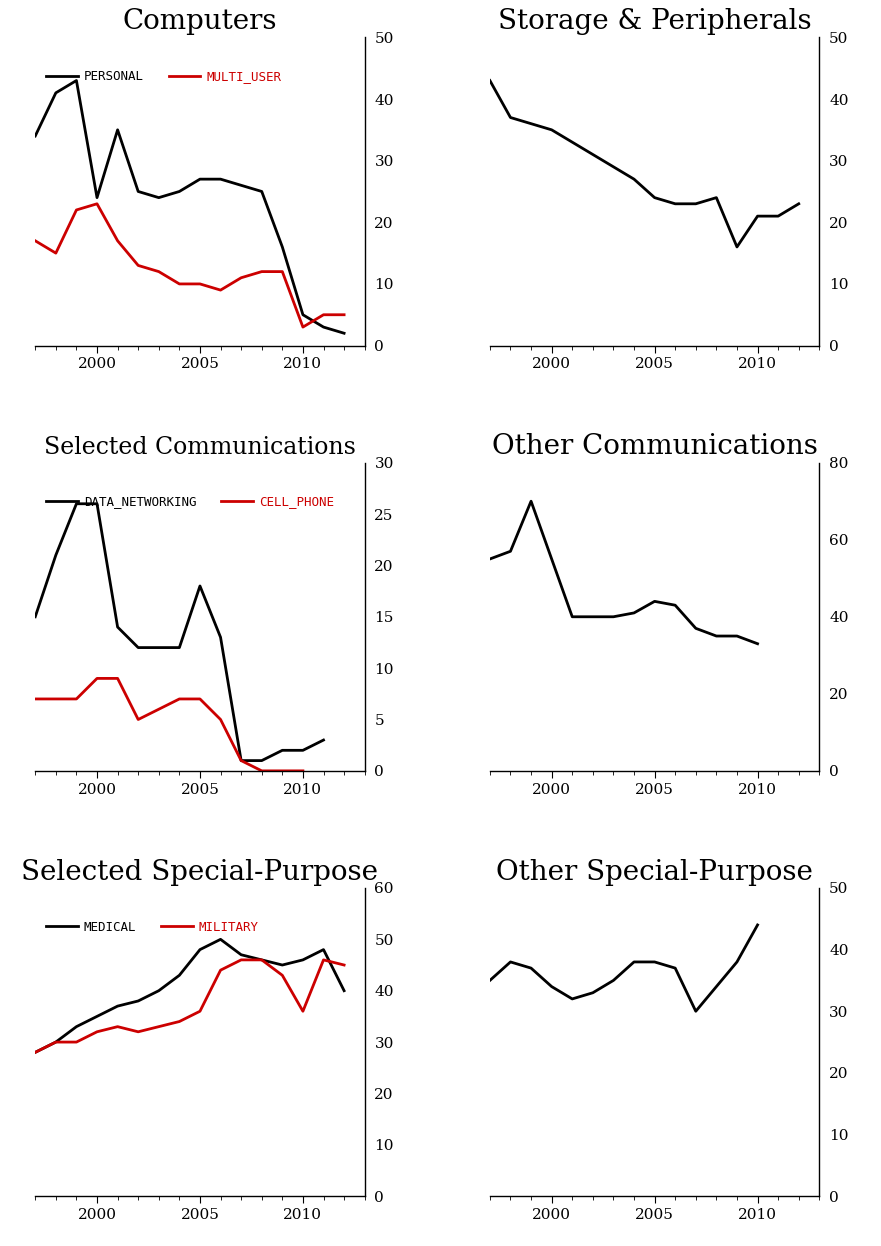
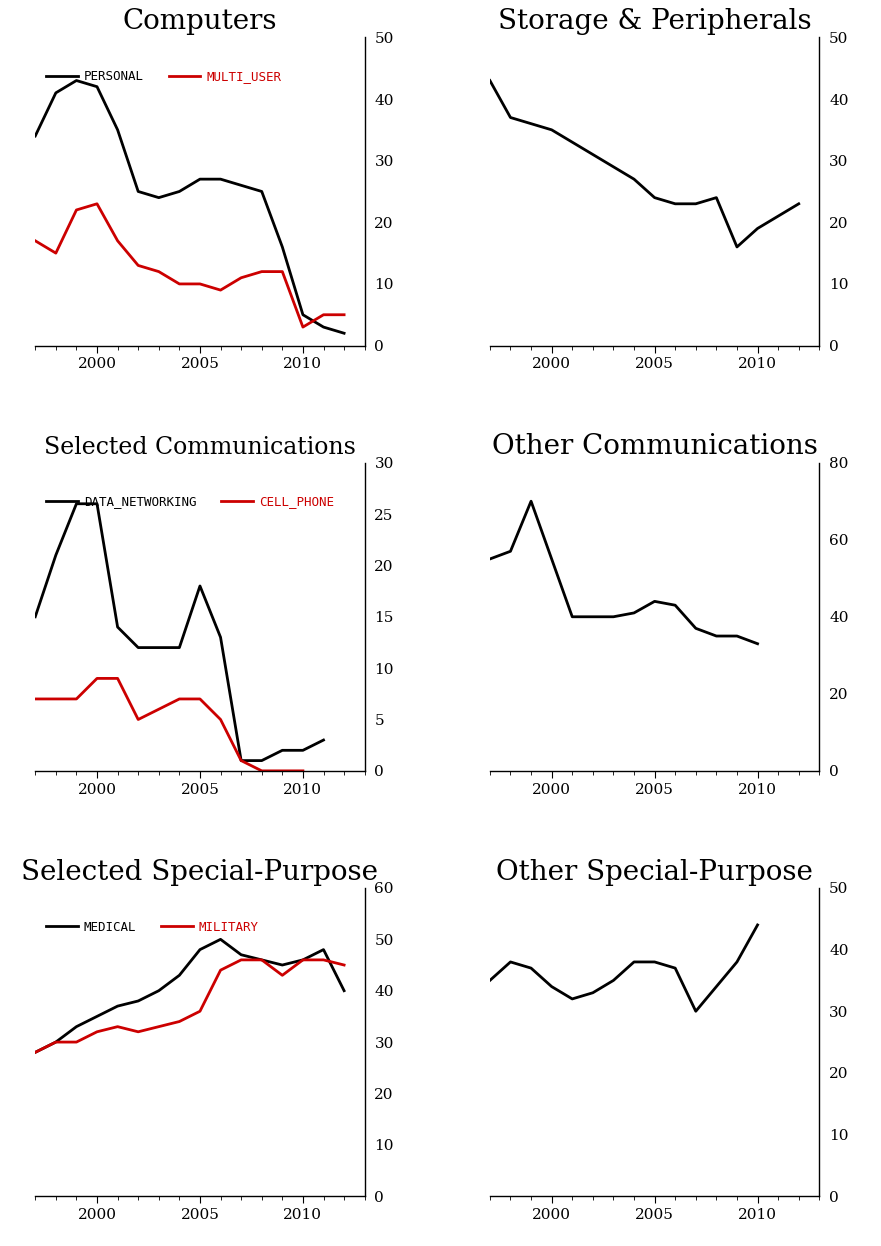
Computers/PERSONAL/2000: 24 -> 42
Storage & Peripherals/2010: 21 -> 19
Selected Special-Purpose/MILITARY/2010: 36 -> 46
